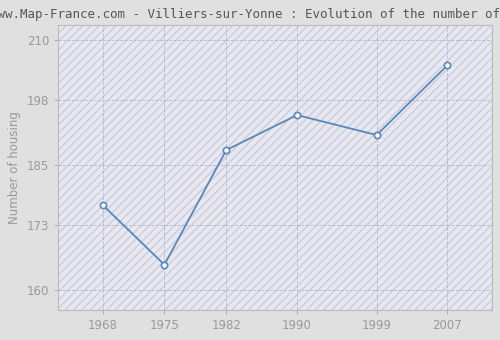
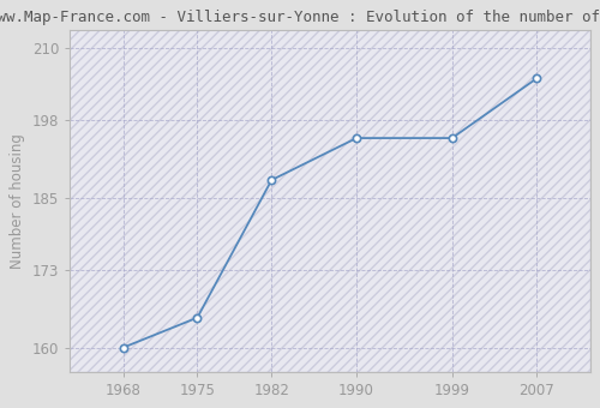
1968: 177 -> 160
1999: 191 -> 195
